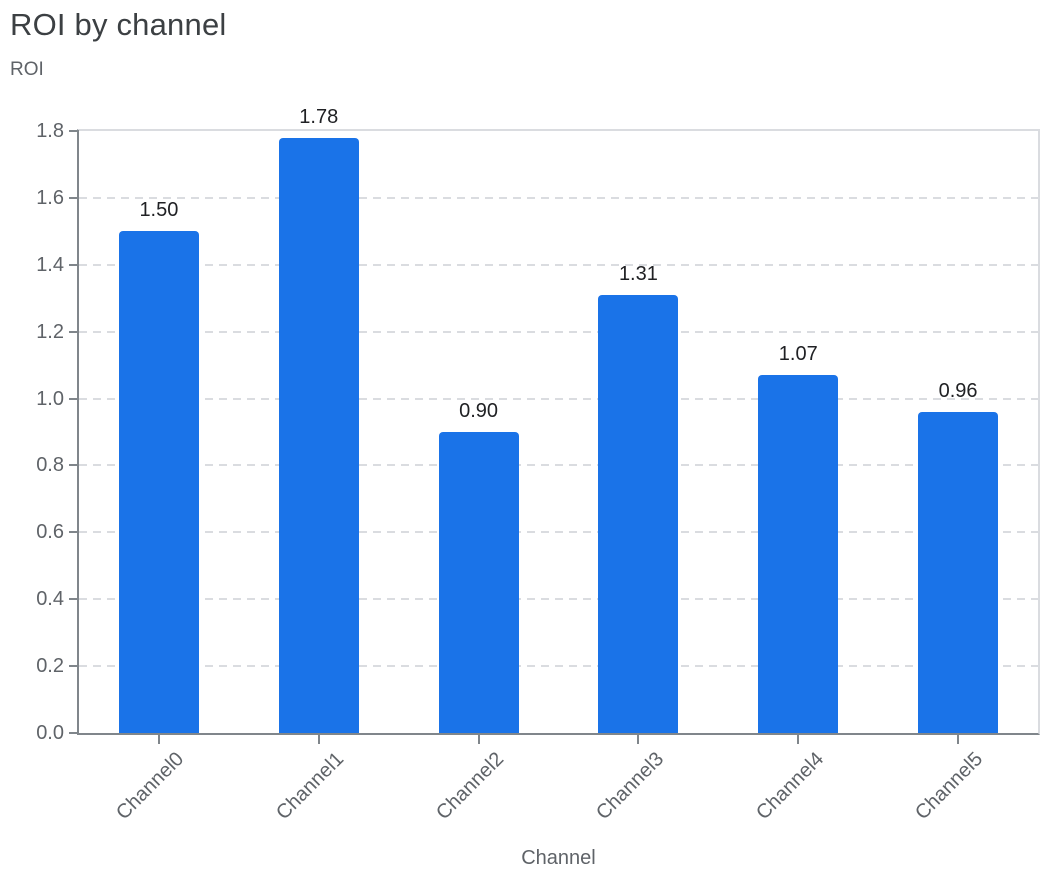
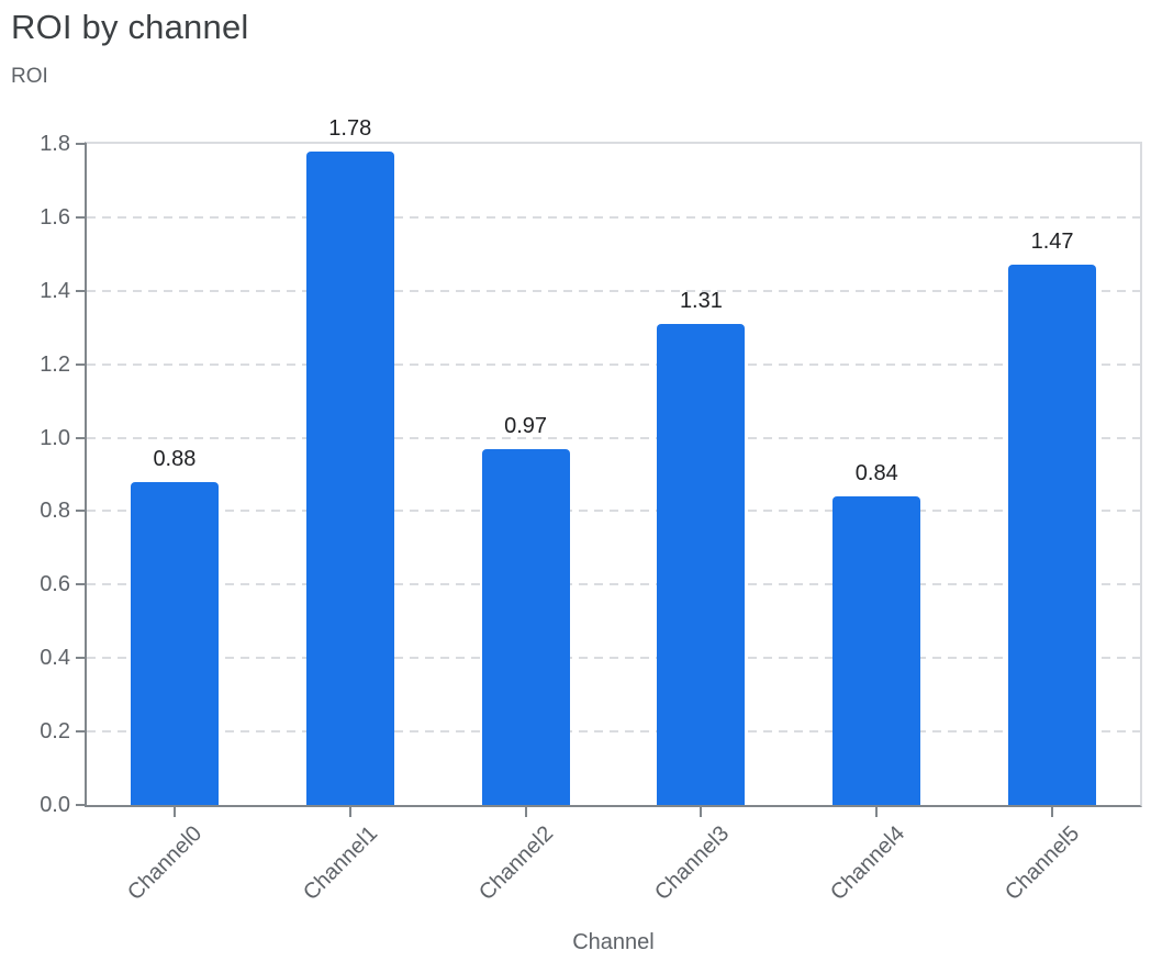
Channel0: 1.50 -> 0.88
Channel2: 0.90 -> 0.97
Channel4: 1.07 -> 0.84
Channel5: 0.96 -> 1.47
